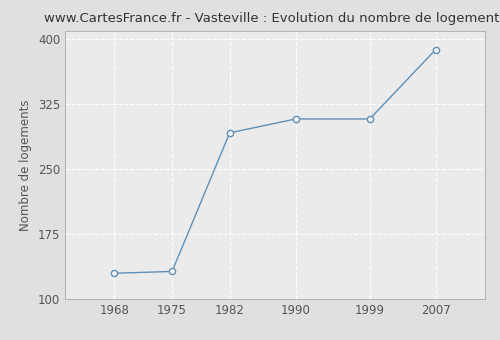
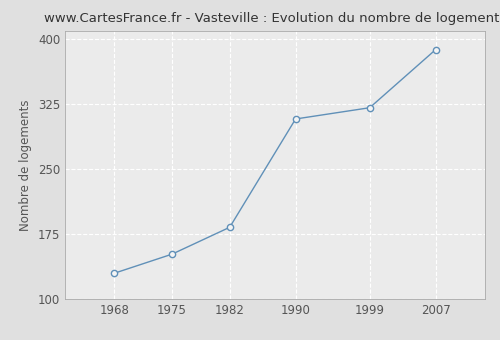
1975: 132 -> 152
1982: 292 -> 183
1999: 308 -> 321
